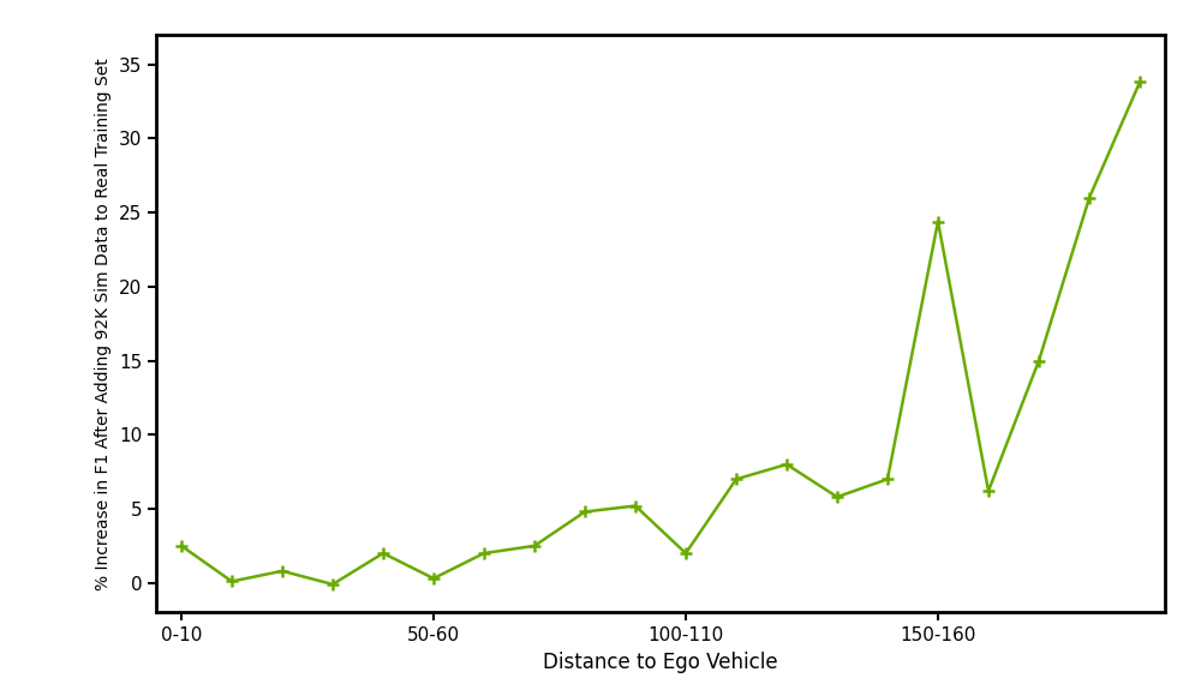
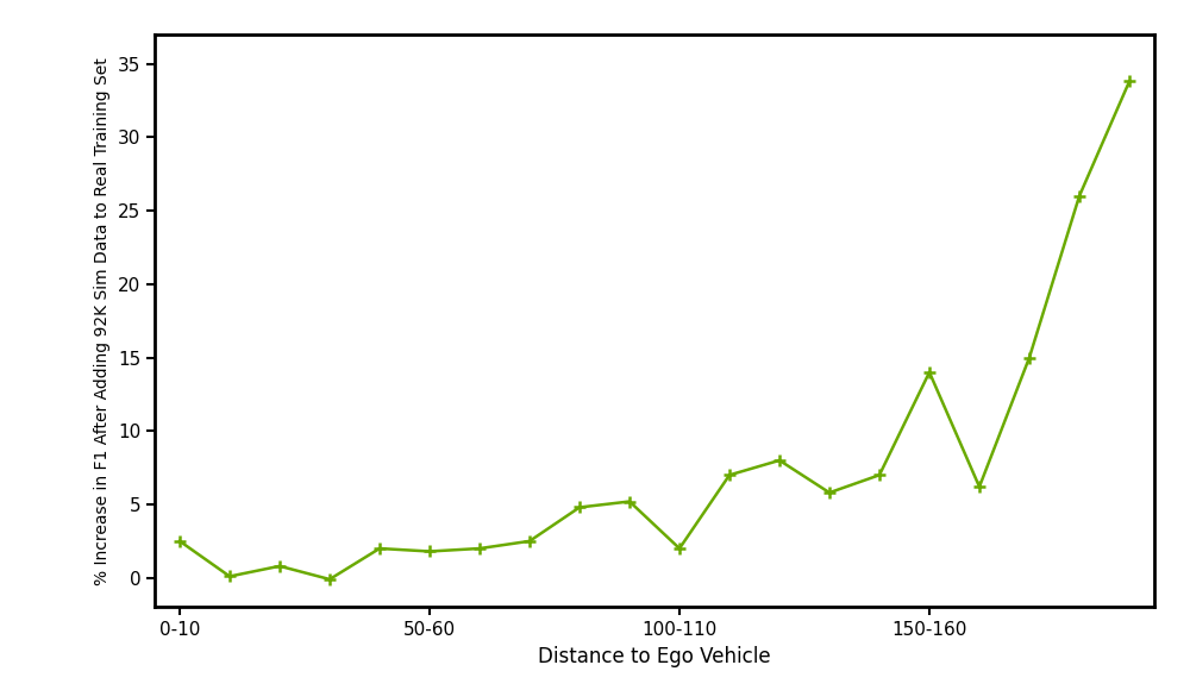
50-60: 0.3 -> 1.8
150-160: 24.4 -> 14.0
